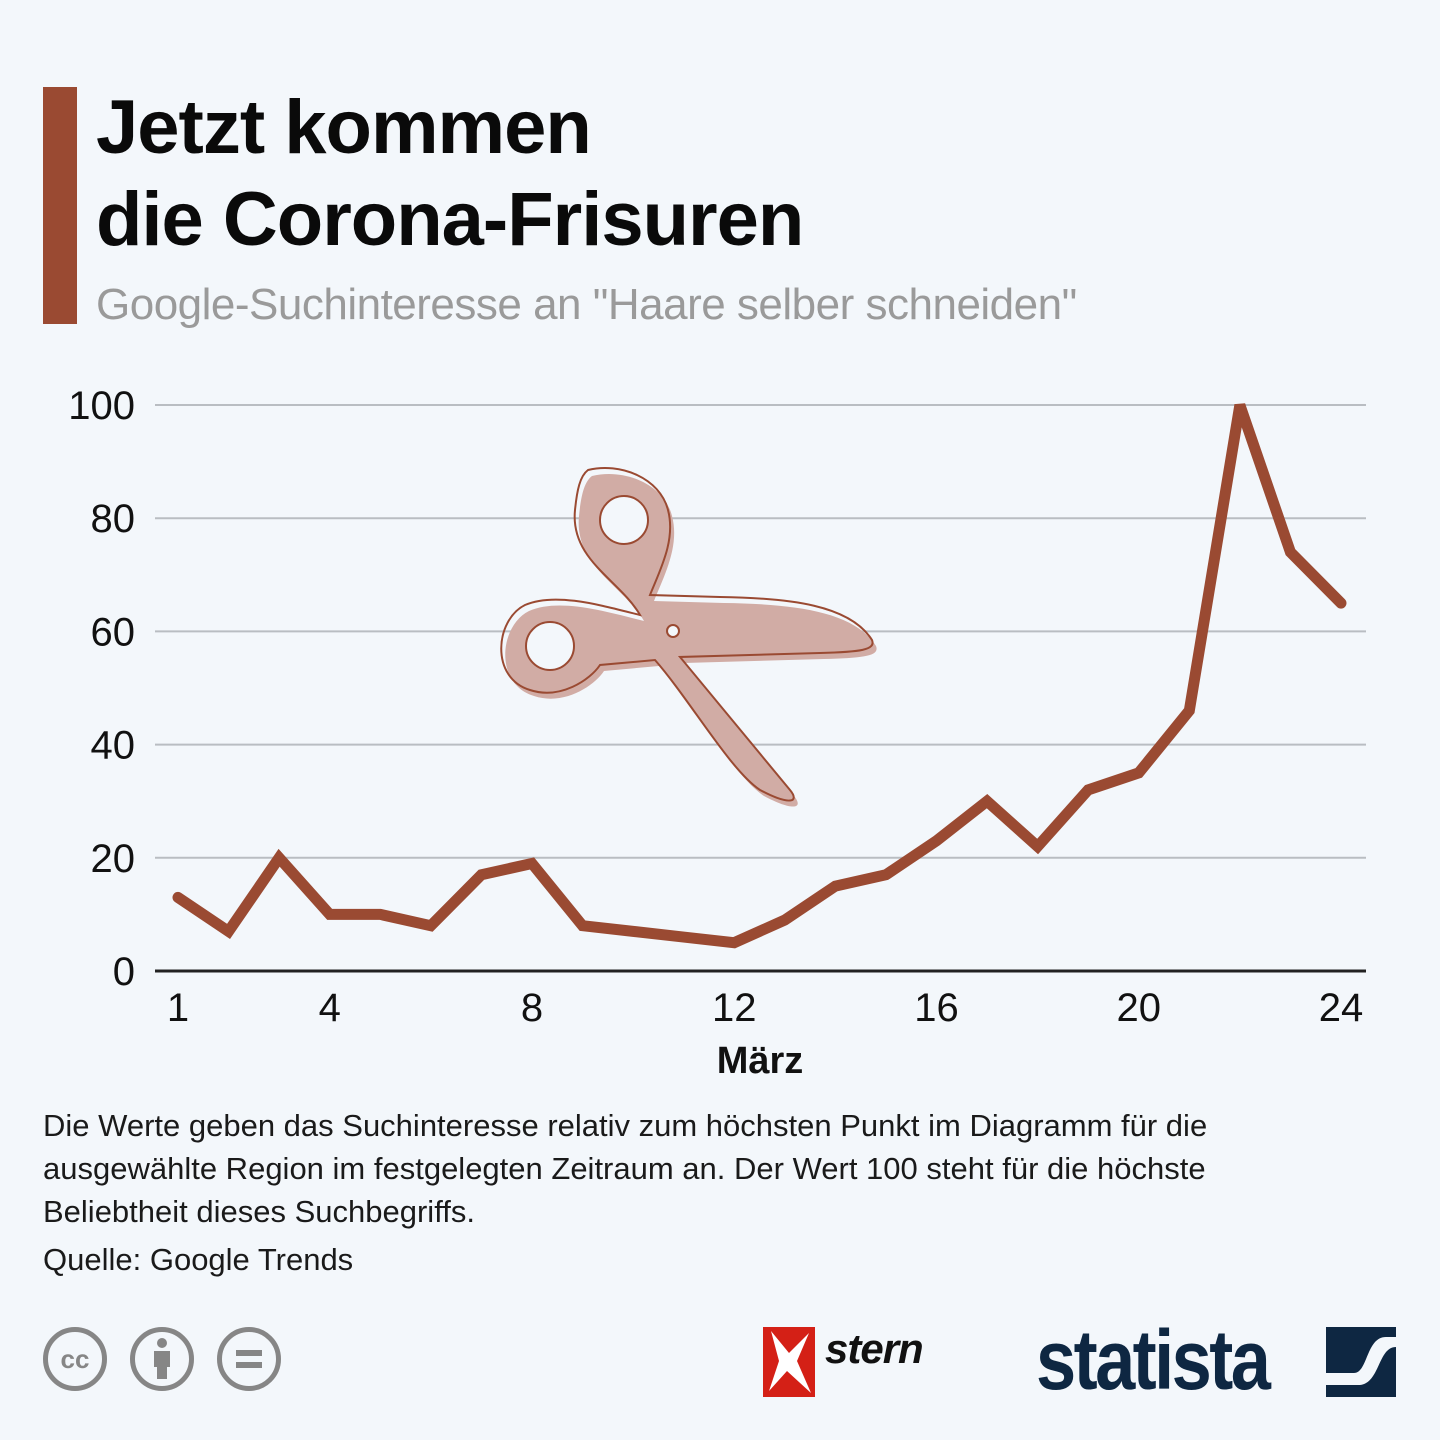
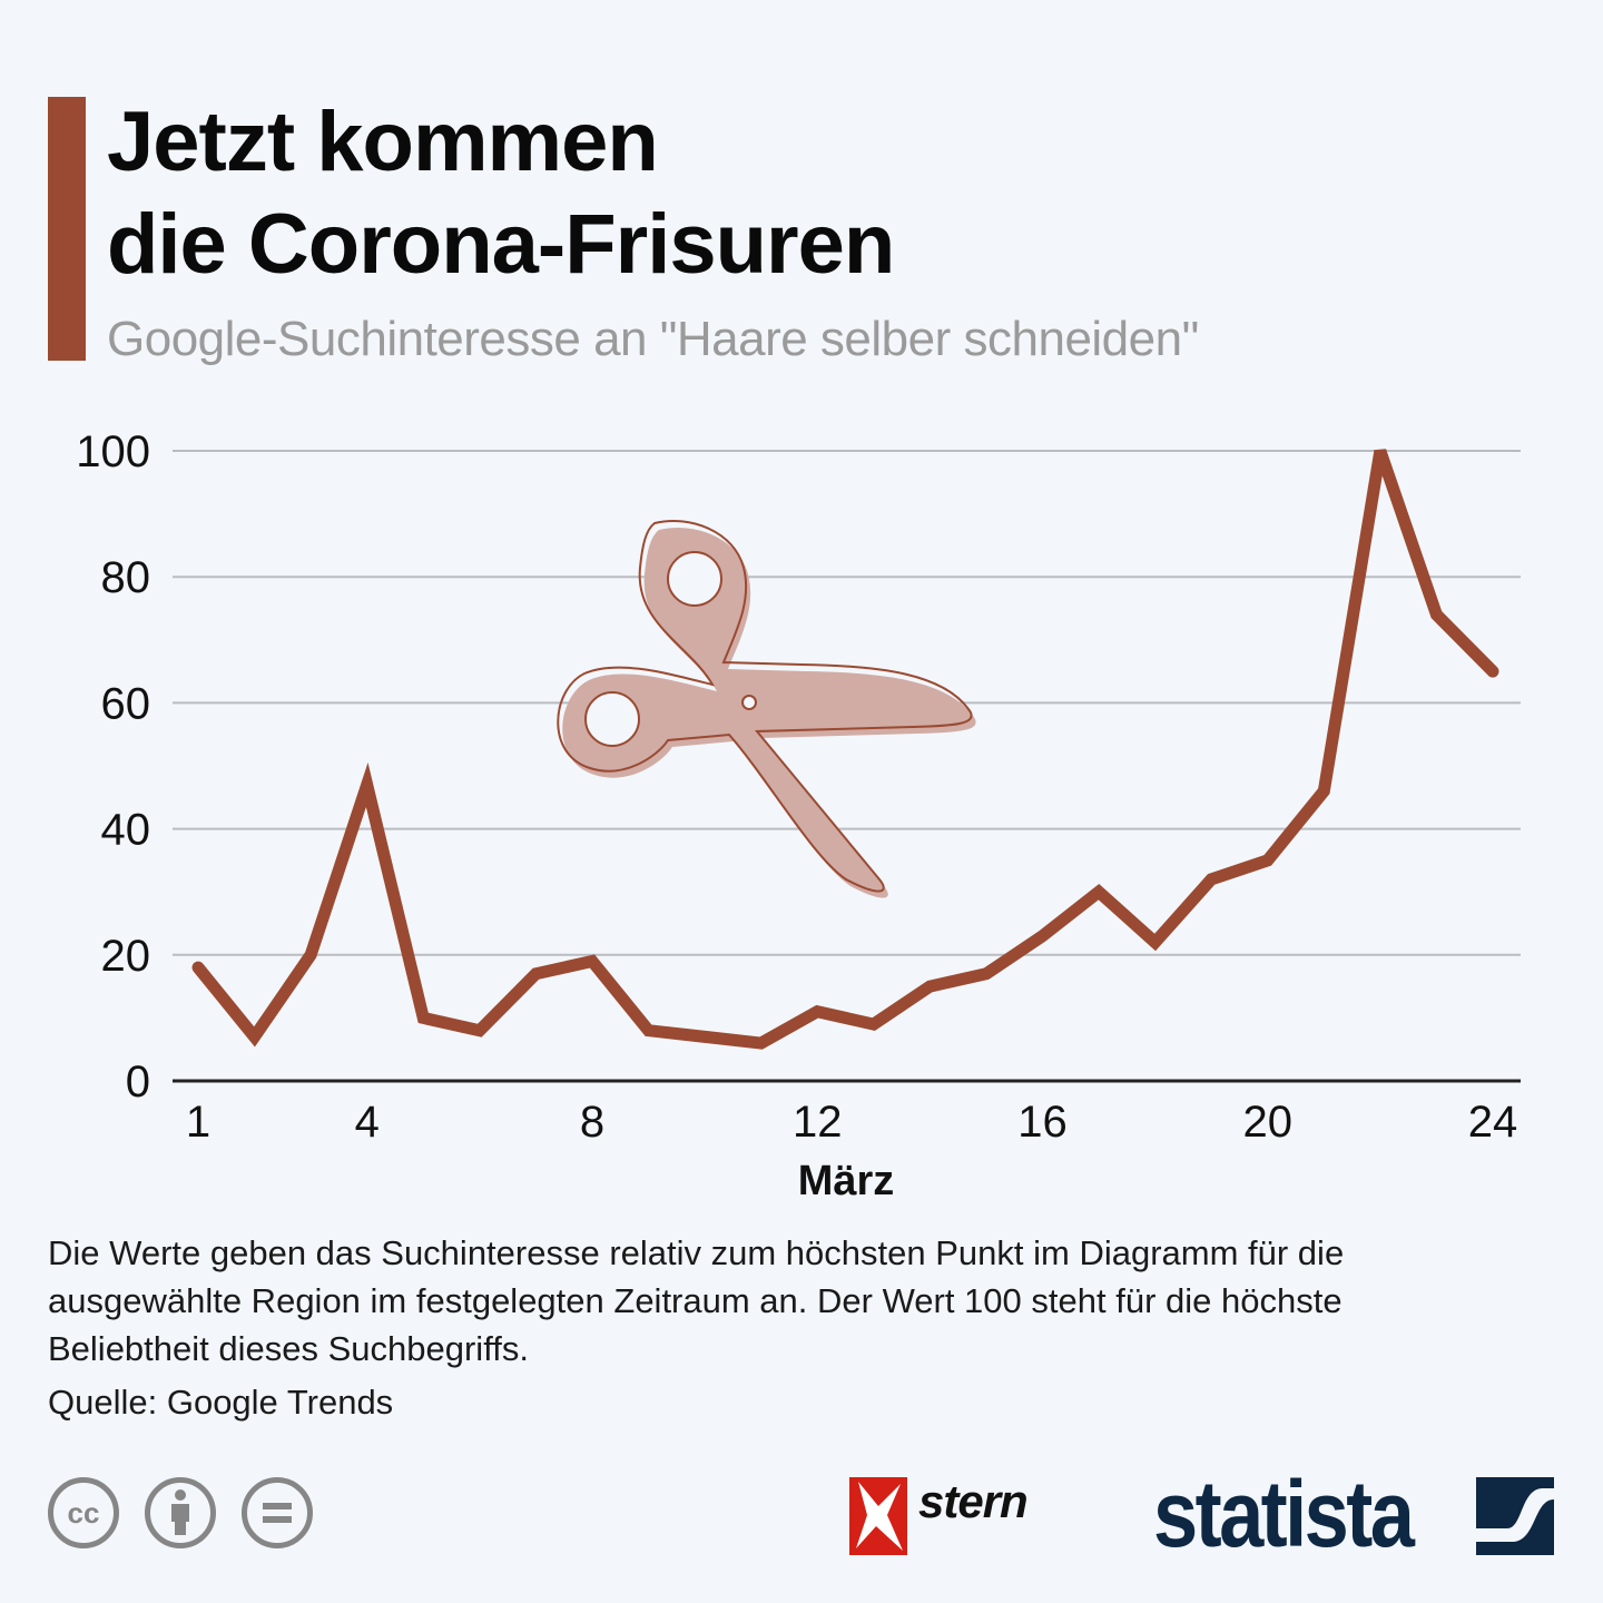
1: 13 -> 18
4: 10 -> 47
12: 5 -> 11
